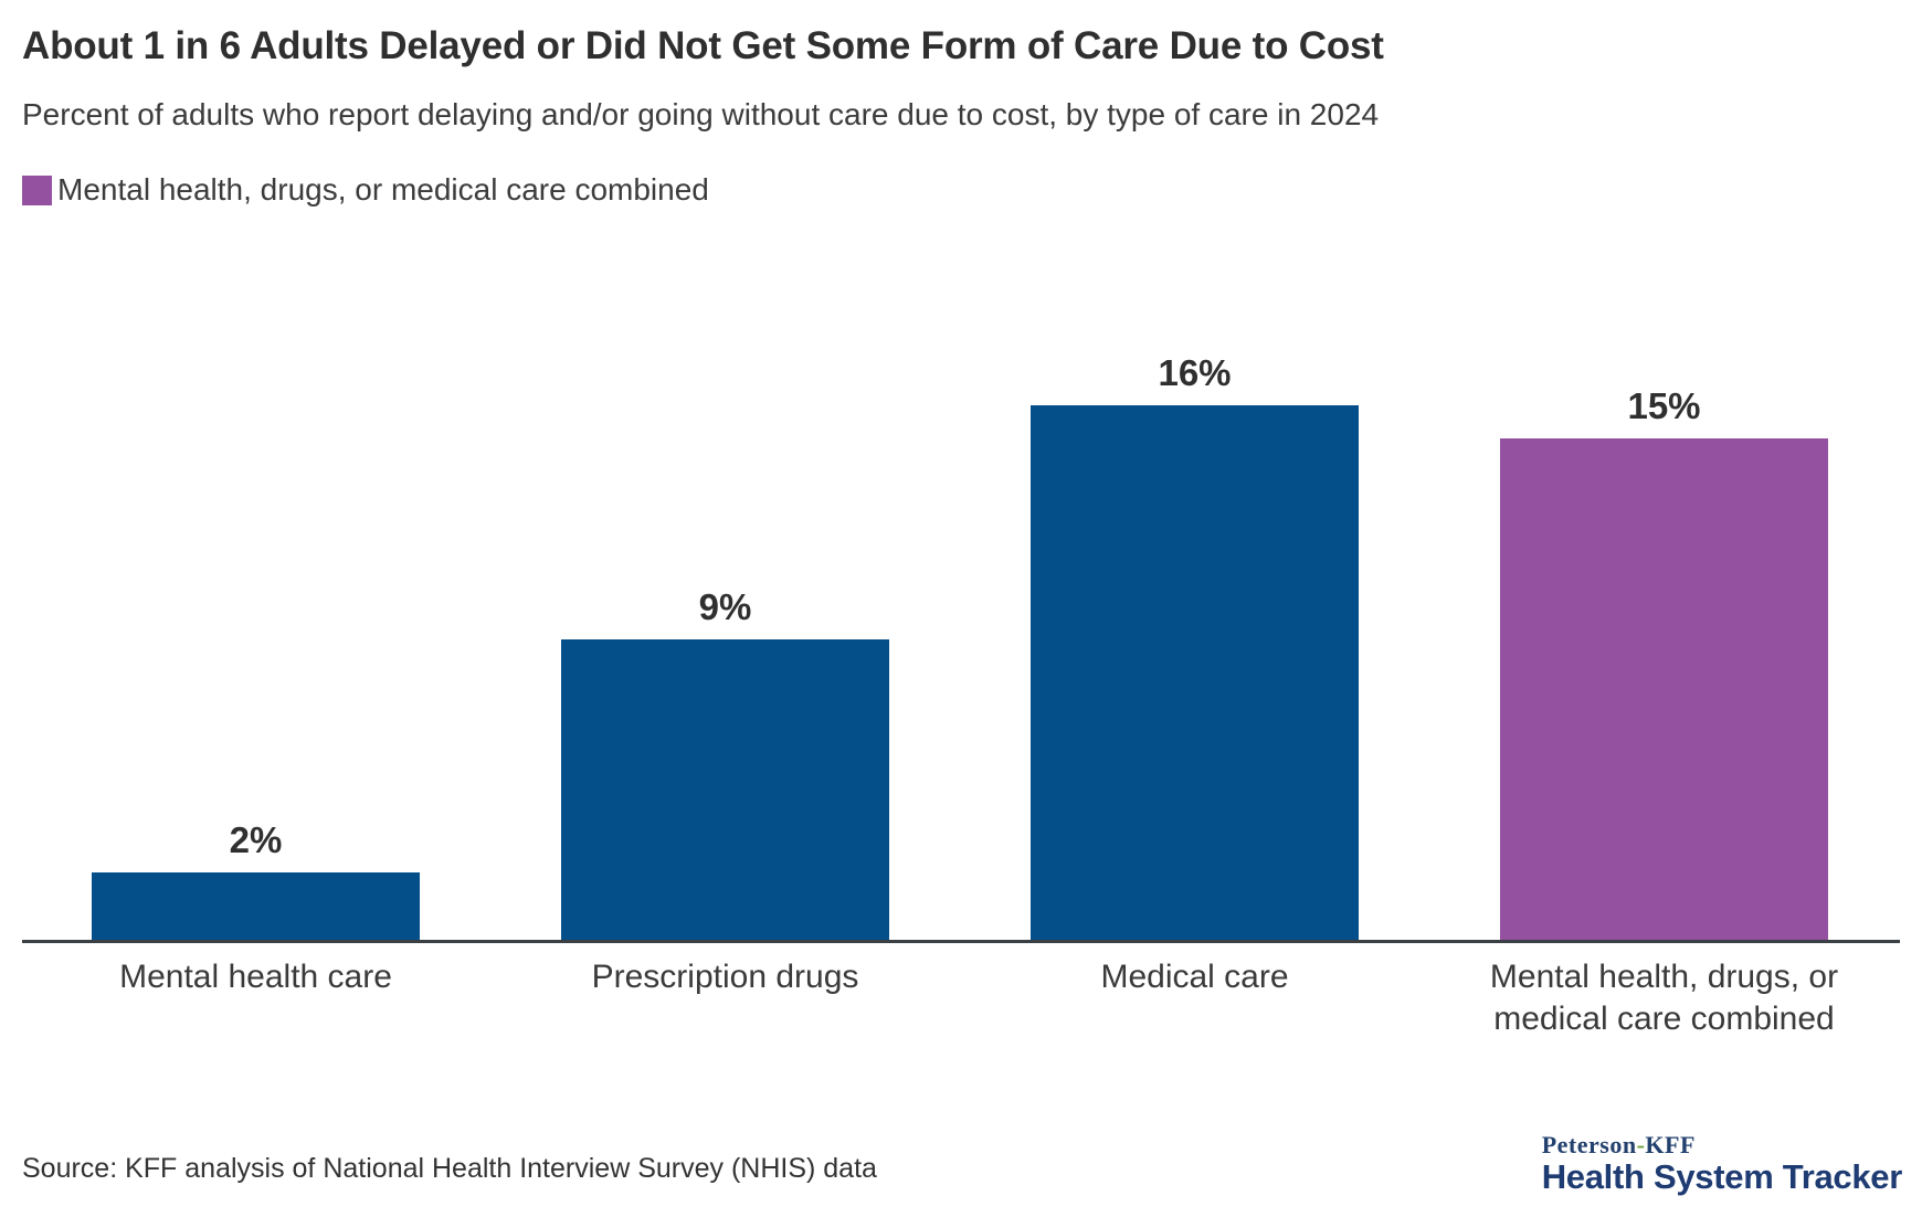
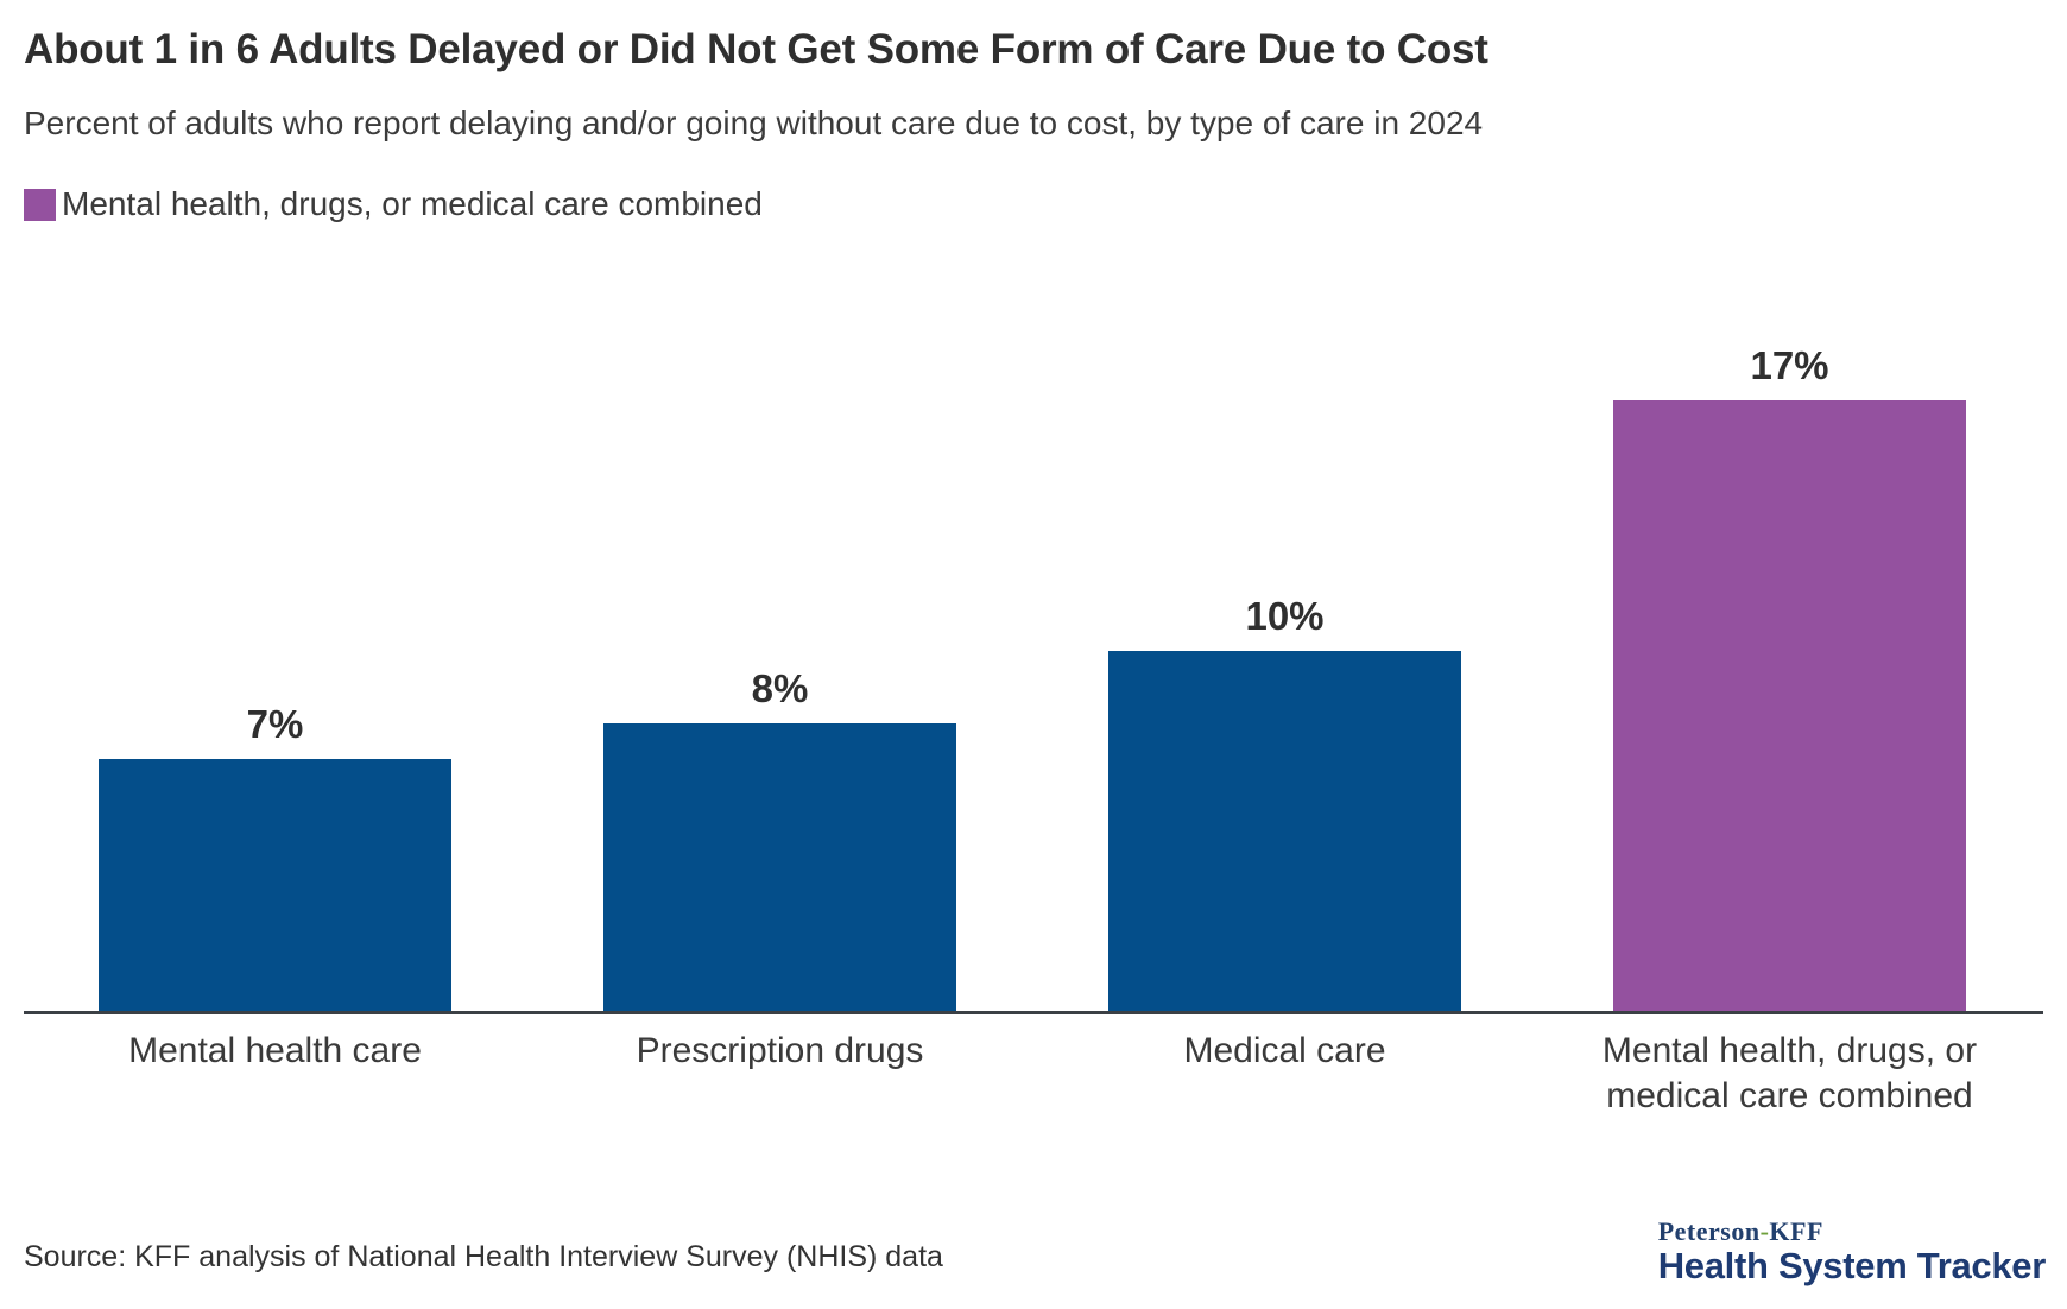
Mental health care: 2% -> 7%
Prescription drugs: 9% -> 8%
Medical care: 16% -> 10%
Mental health, drugs, or medical care combined: 15% -> 17%
